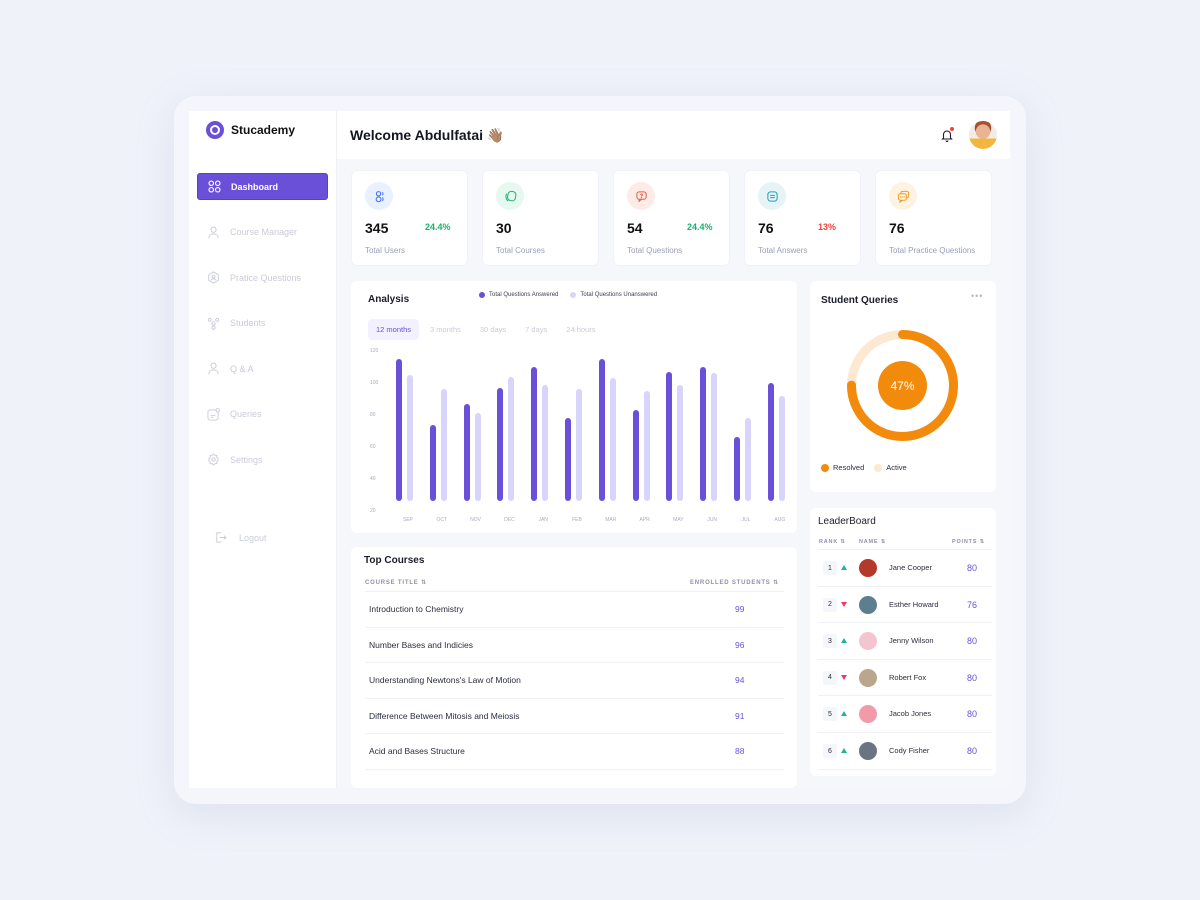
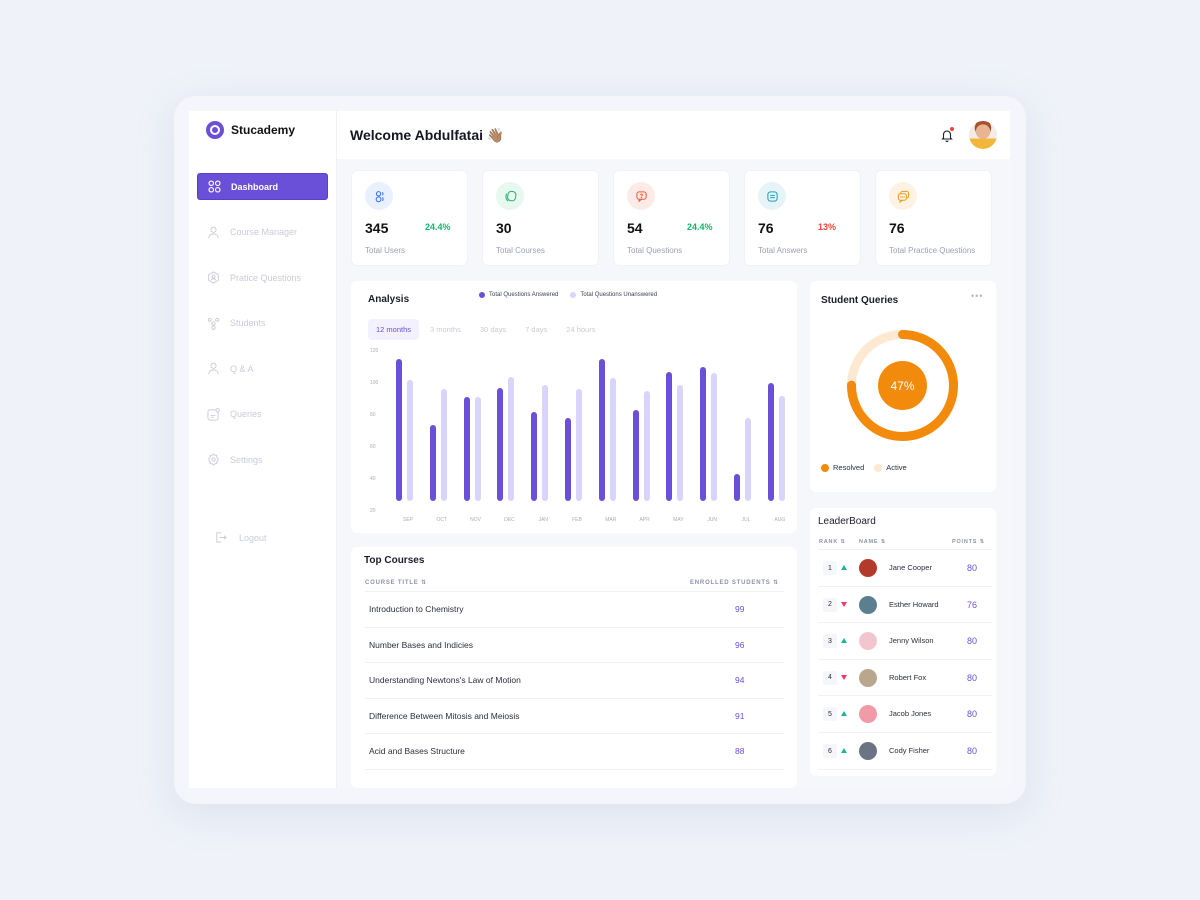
Total Questions Unanswered/SEP: 105 -> 102
Total Questions Answered/NOV: 87 -> 91
Total Questions Unanswered/NOV: 81 -> 91
Total Questions Answered/JAN: 110 -> 82
Total Questions Answered/JUL: 66 -> 43
